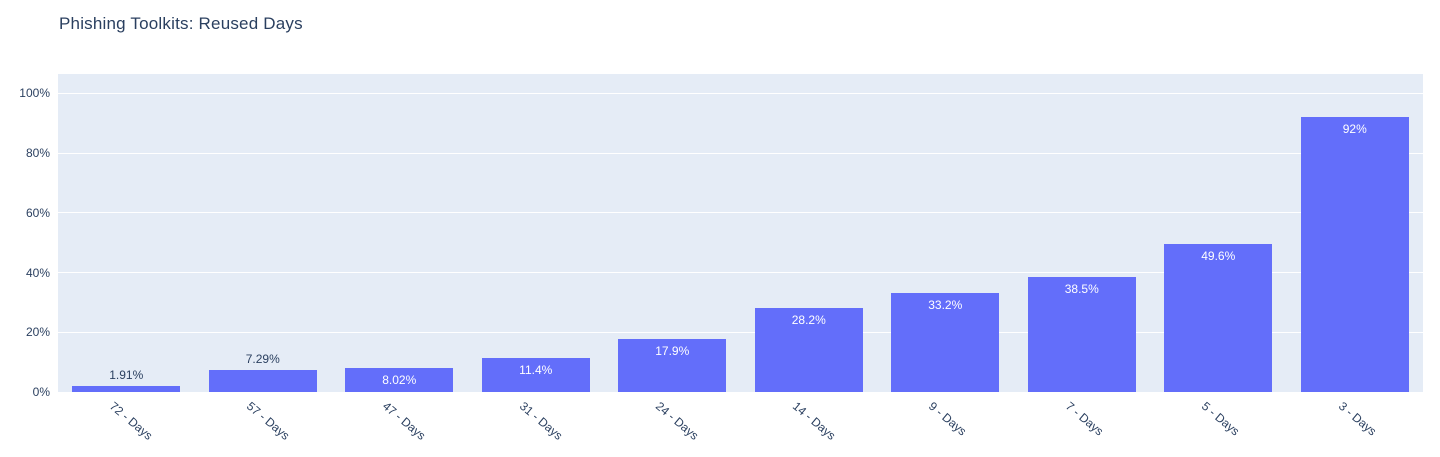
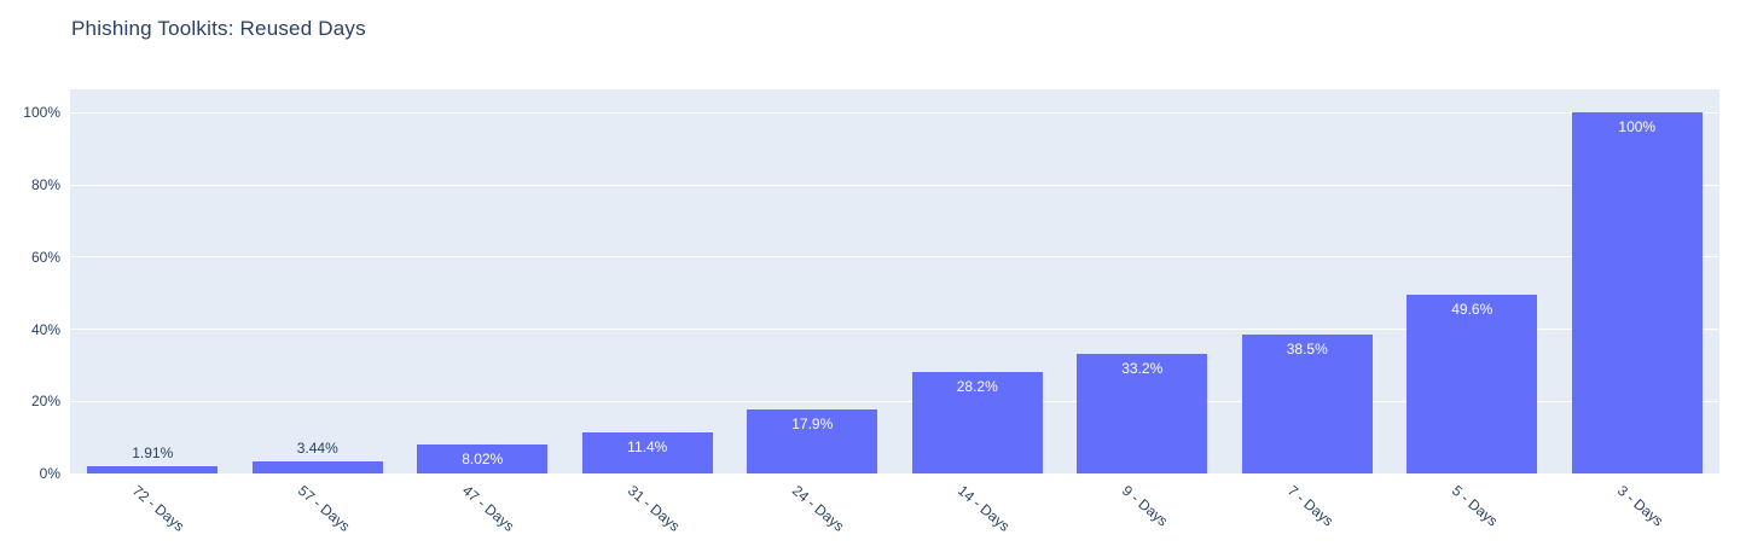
57 - Days: 7.29% -> 3.44%
3 - Days: 92% -> 100%
